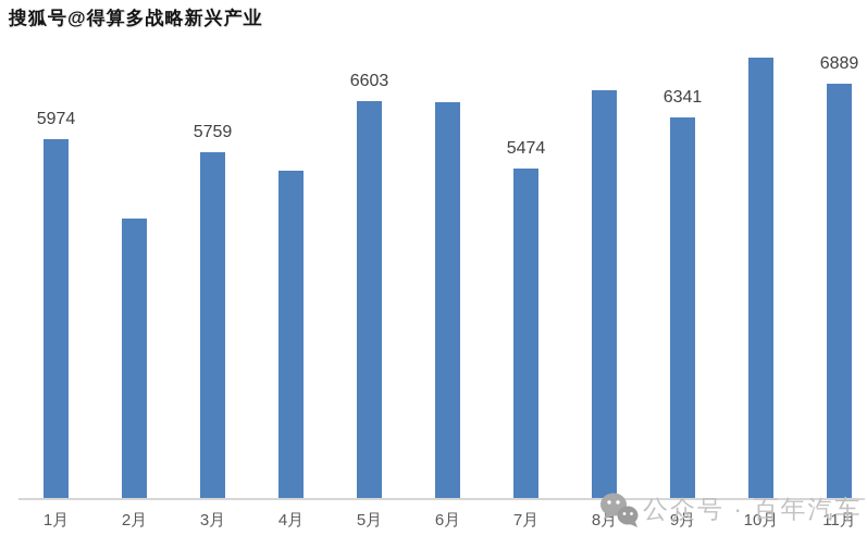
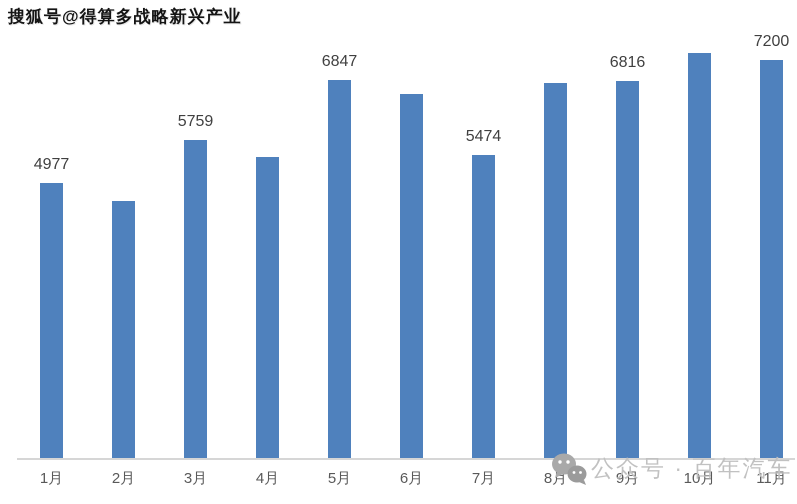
1月: 5974 -> 4977
5月: 6603 -> 6847
9月: 6341 -> 6816
11月: 6889 -> 7200
